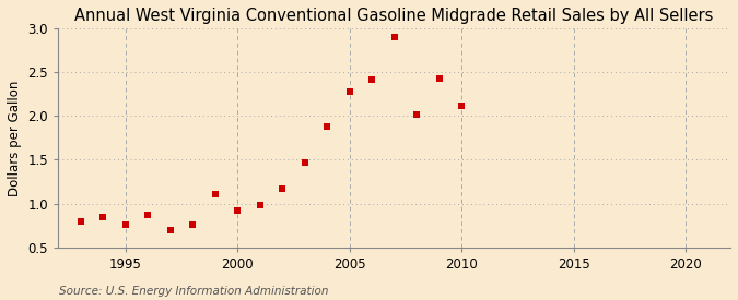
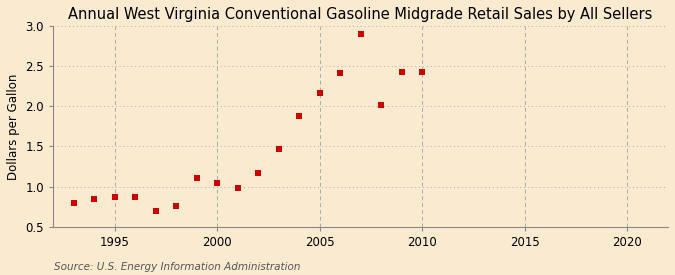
1995: 0.76 -> 0.87
2000: 0.92 -> 1.04
2005: 2.28 -> 2.16
2010: 2.12 -> 2.43
